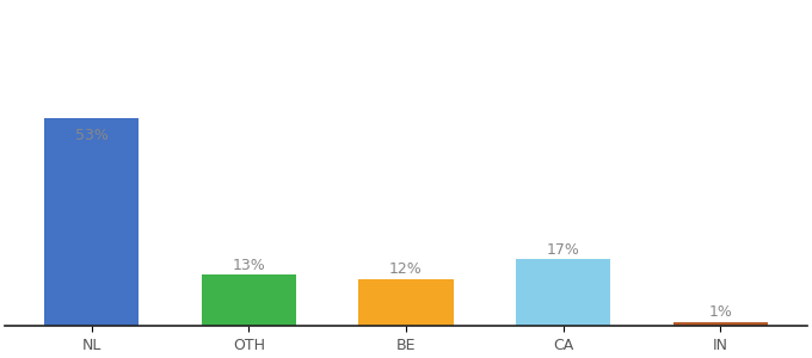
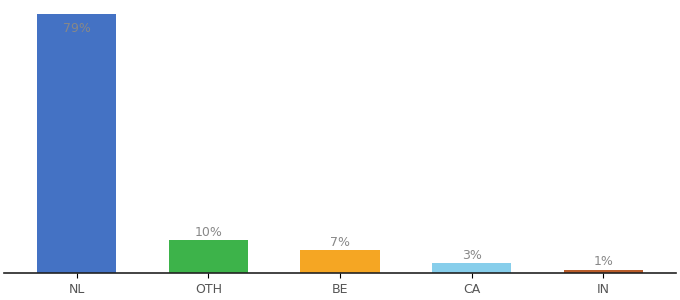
NL: 53% -> 79%
OTH: 13% -> 10%
BE: 12% -> 7%
CA: 17% -> 3%
